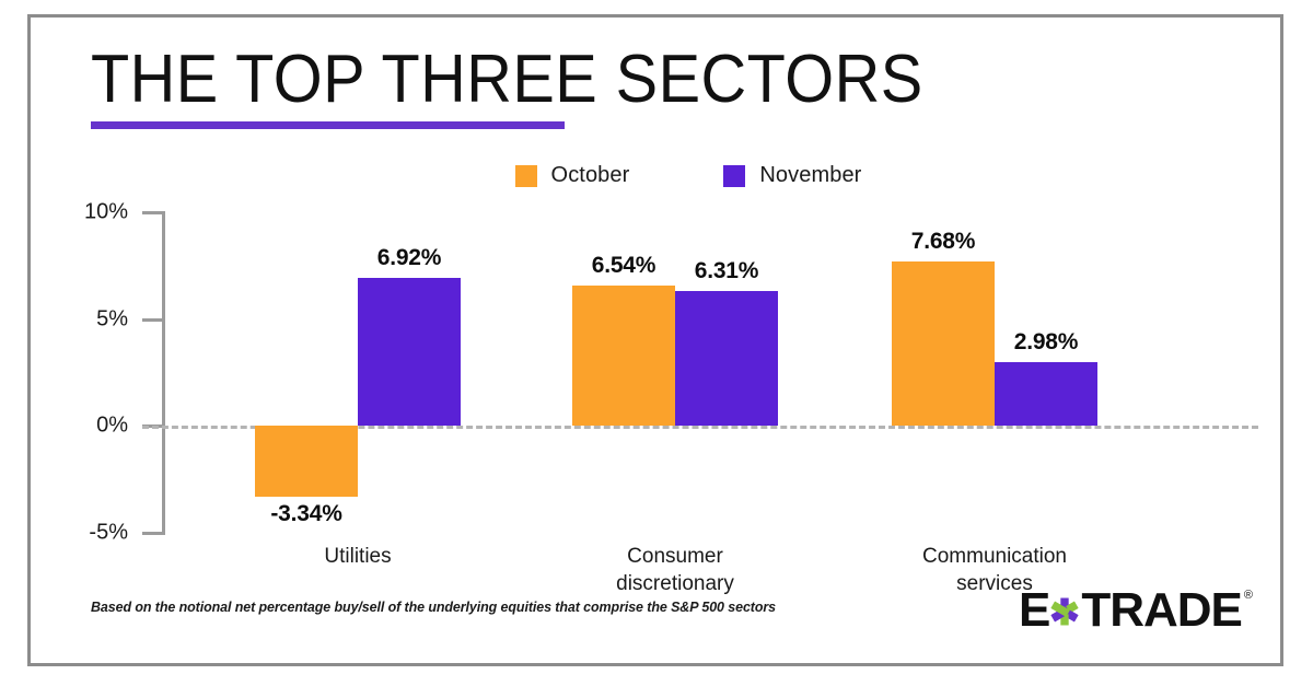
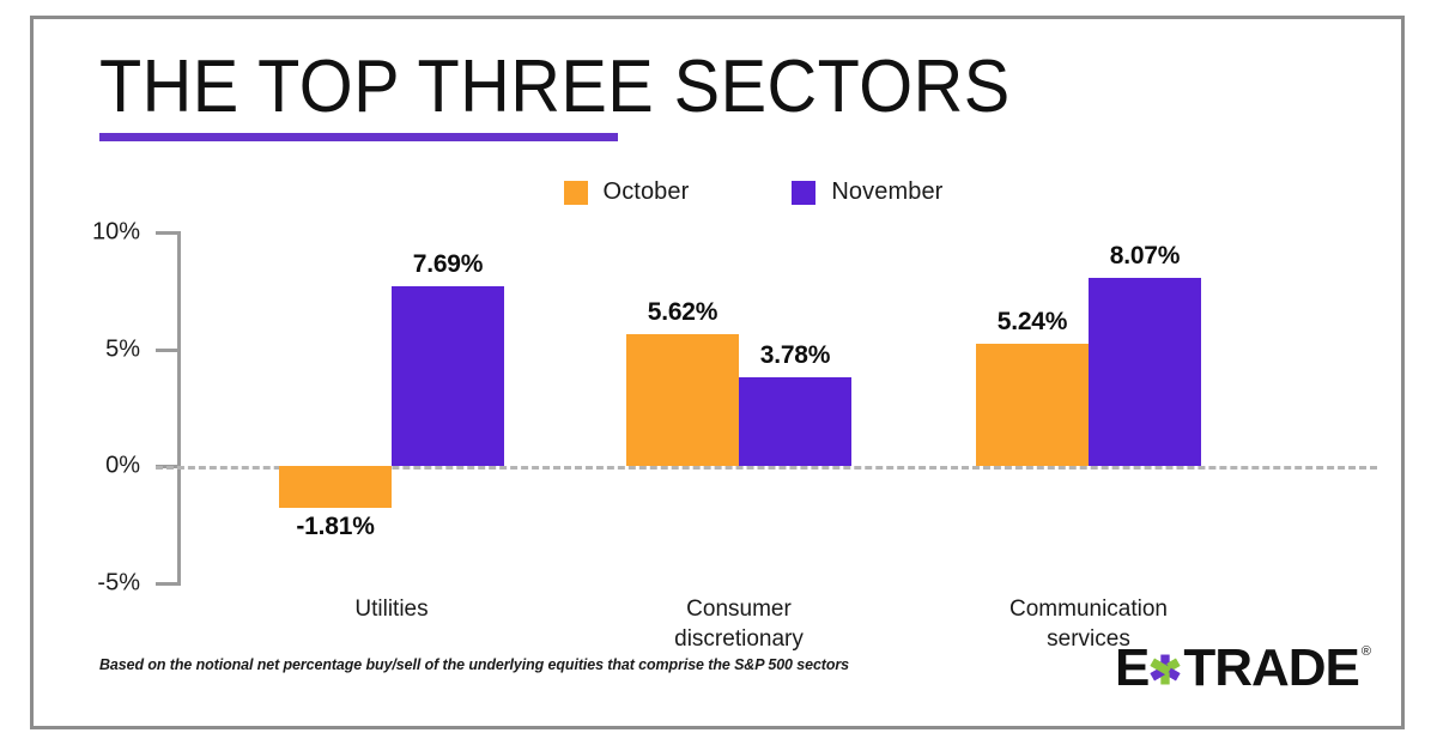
October/Utilities: -3.34% -> -1.81%
November/Utilities: 6.92% -> 7.69%
October/Consumer discretionary: 6.54% -> 5.62%
November/Consumer discretionary: 6.31% -> 3.78%
October/Communication services: 7.68% -> 5.24%
November/Communication services: 2.98% -> 8.07%
